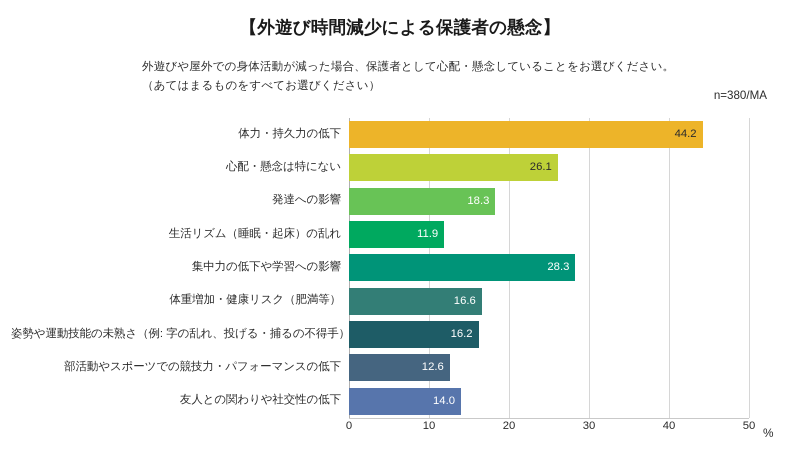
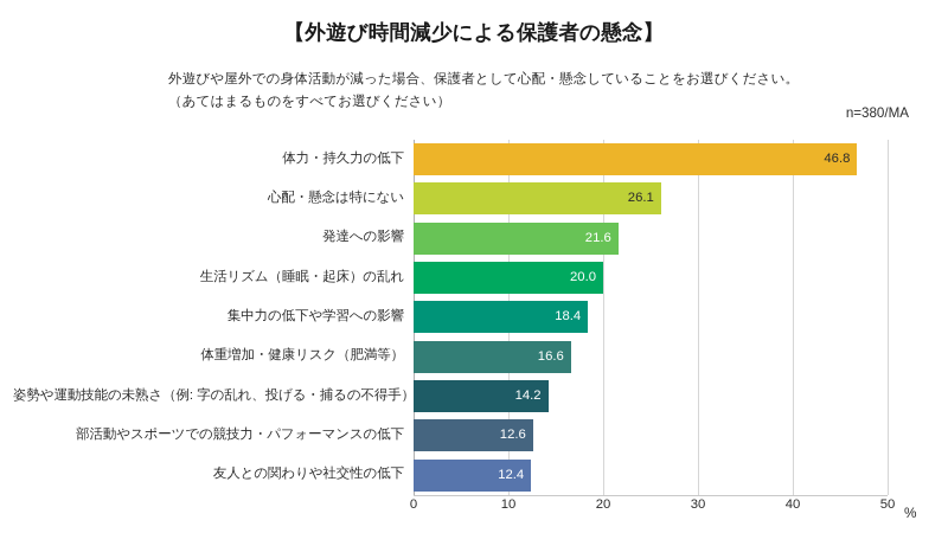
体力・持久力の低下: 44.2 -> 46.8
発達への影響: 18.3 -> 21.6
生活リズム（睡眠・起床）の乱れ: 11.9 -> 20.0
集中力の低下や学習への影響: 28.3 -> 18.4
姿勢や運動技能の未熟さ（例: 字の乱れ、投げる・捕るの不得手）: 16.2 -> 14.2
友人との関わりや社交性の低下: 14.0 -> 12.4
